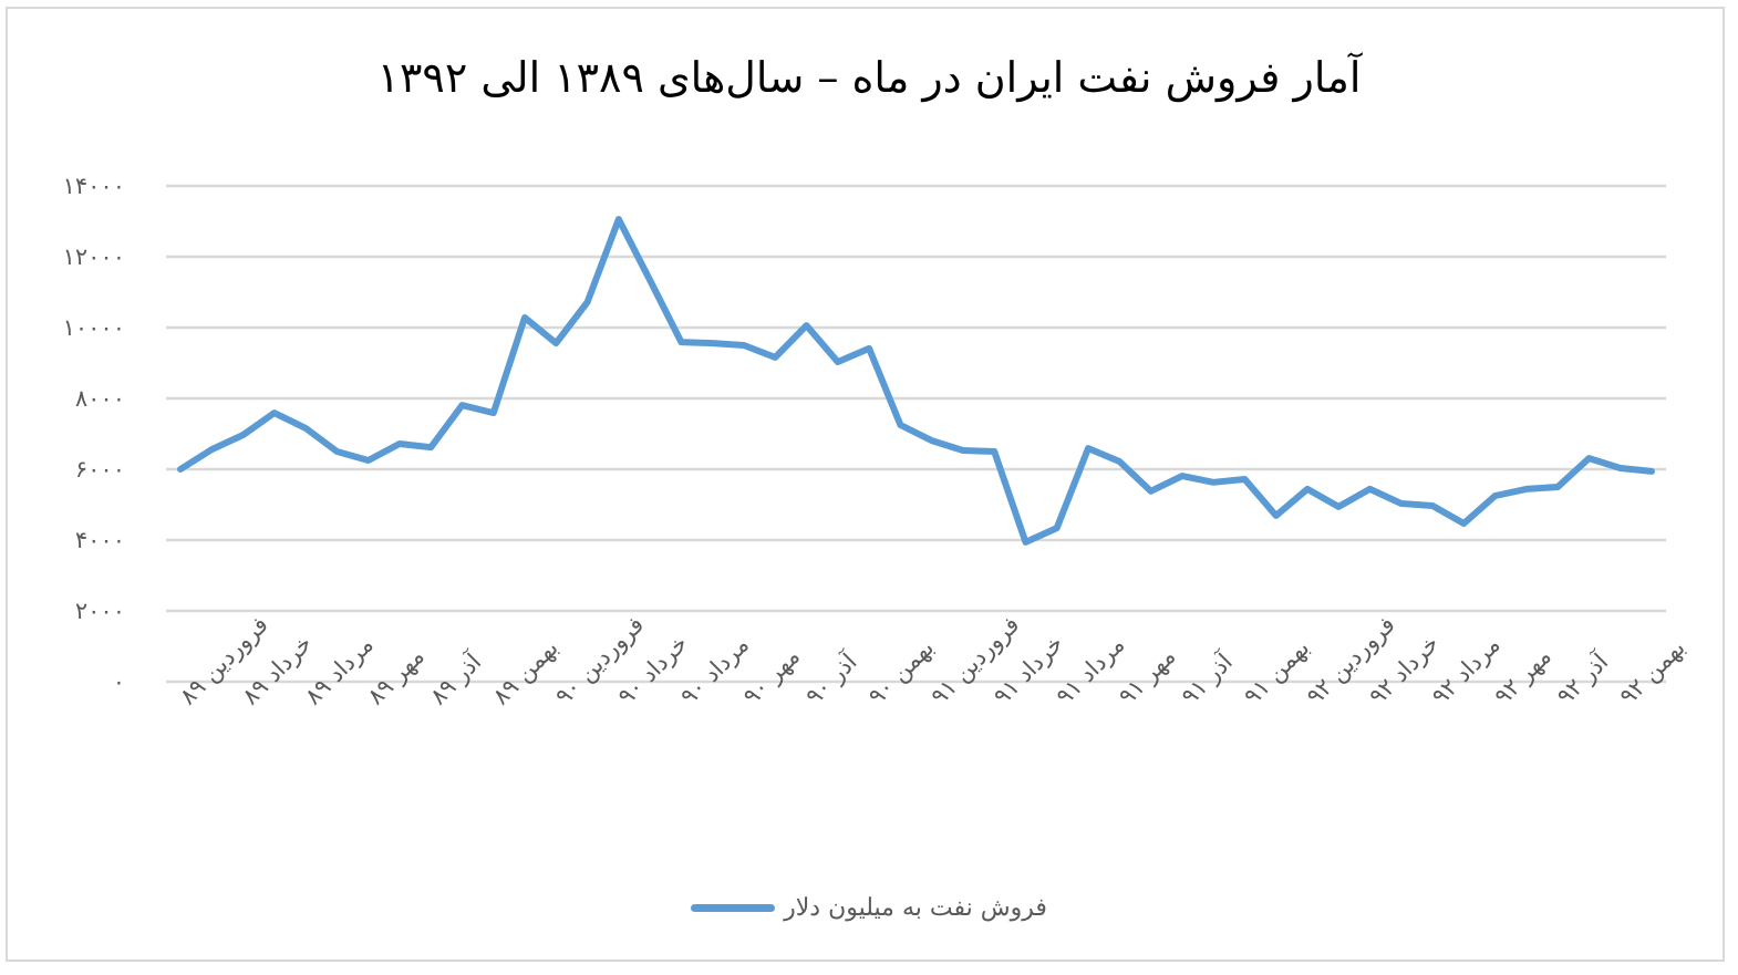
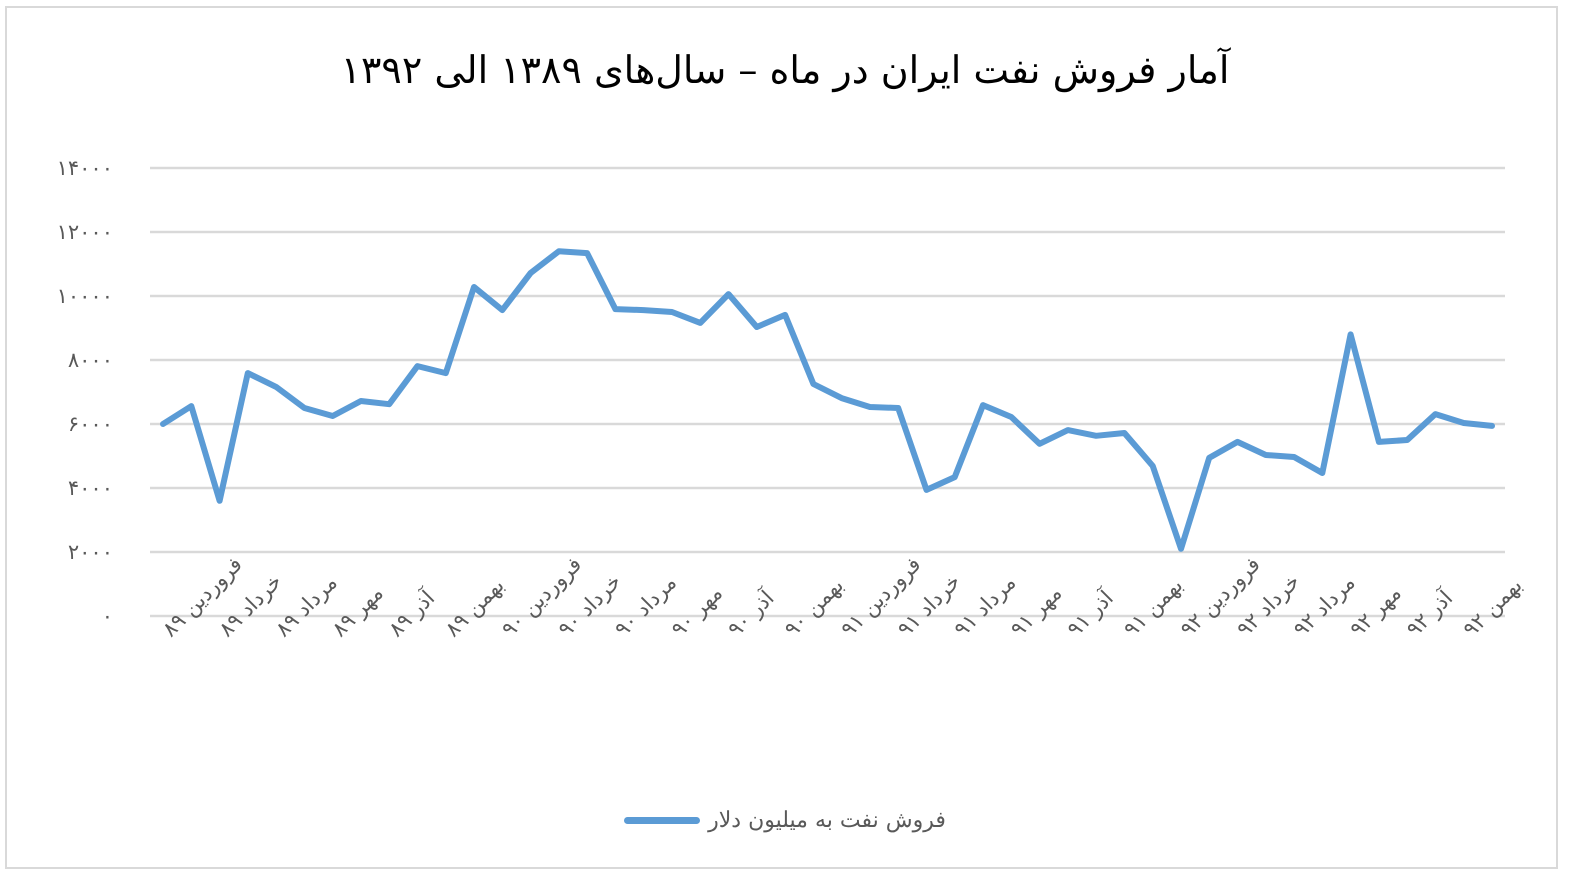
خرداد ۸۹: 7000 -> 3600
خرداد ۹۰: 13100 -> 11400
فروردین ۹۲: 5400 -> 2100
مهر ۹۲: 5200 -> 8800
